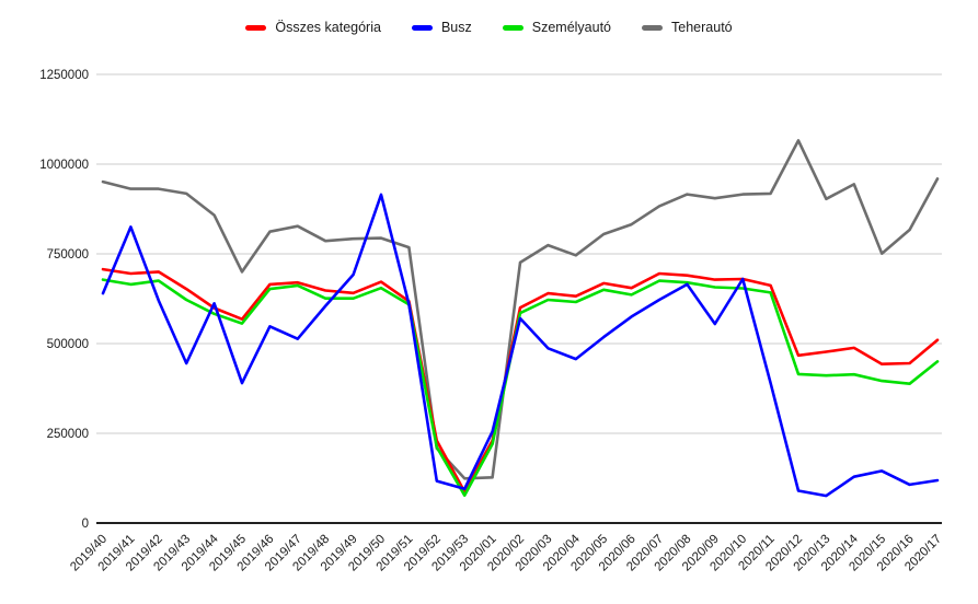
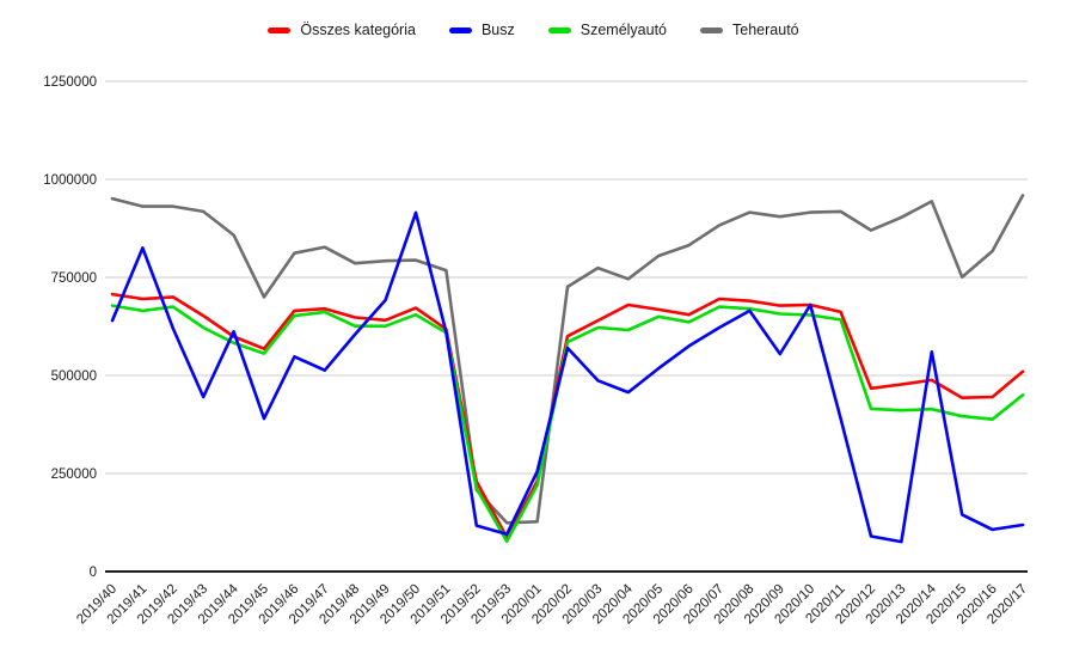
Összes kategória/2020/04: 630000 -> 680000
Teherautó/2020/12: 1070000 -> 870000
Busz/2020/14: 130000 -> 560000
